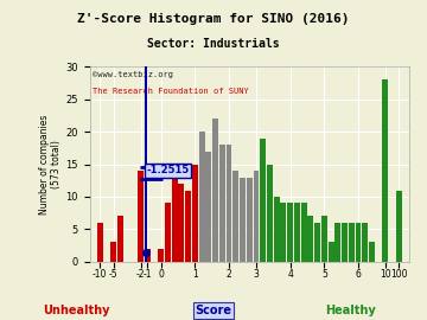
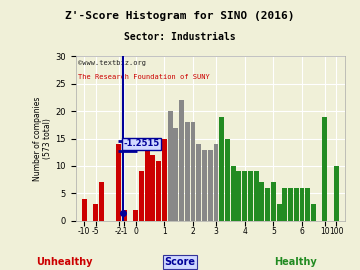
-10: 6 -> 4
10: 28 -> 19
100: 11 -> 10
